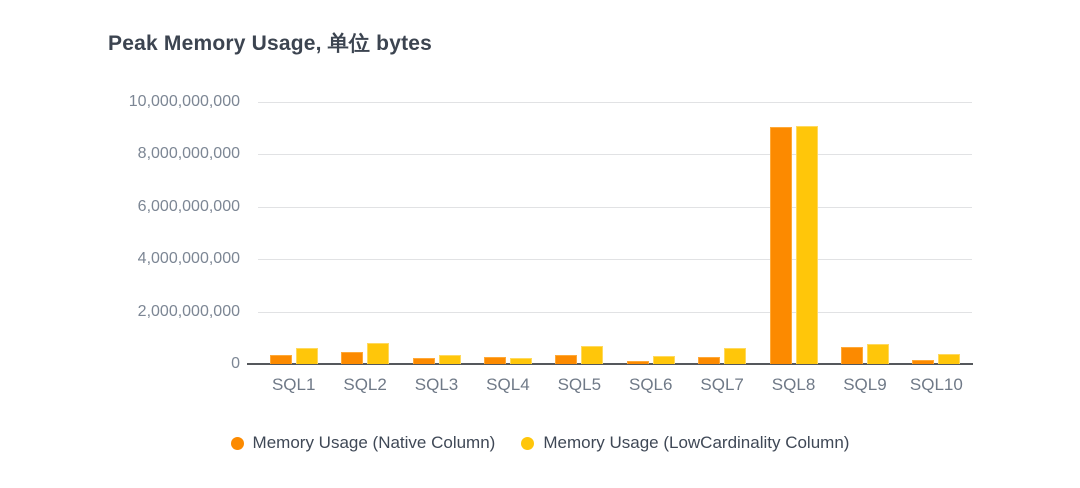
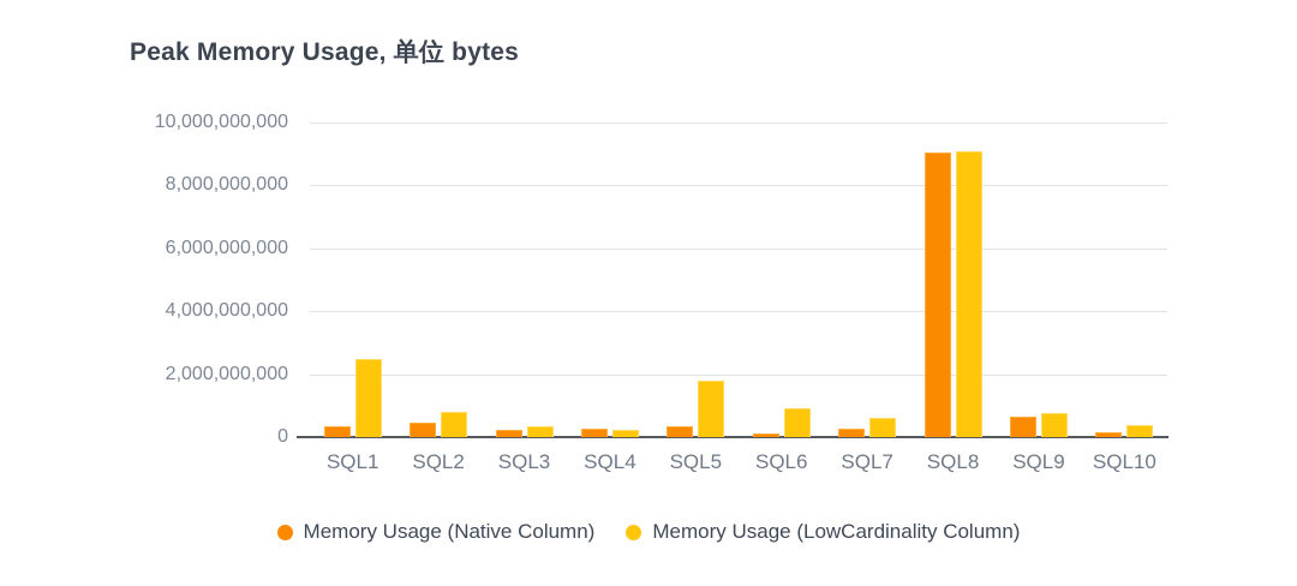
Memory Usage (LowCardinality Column)/SQL1: 600000000 -> 2500000000
Memory Usage (LowCardinality Column)/SQL5: 700000000 -> 1800000000
Memory Usage (LowCardinality Column)/SQL6: 300000000 -> 900000000
